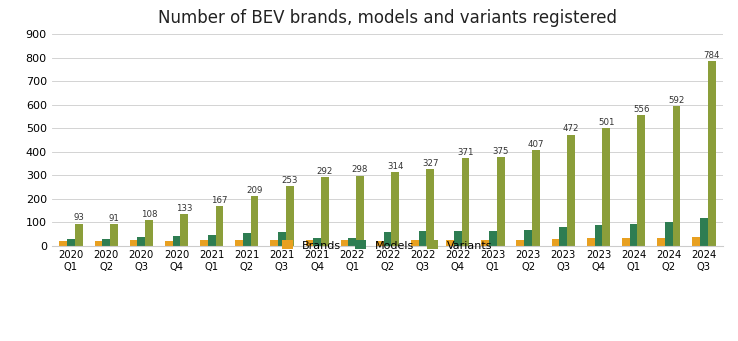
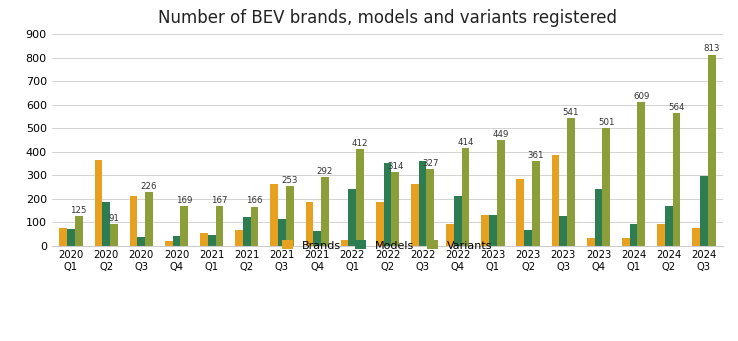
Brands/2020 Q1: 20 -> 75
Models/2020 Q1: 28 -> 70
Variants/2020 Q1: 93 -> 125
Brands/2020 Q2: 18 -> 365
Models/2020 Q2: 26 -> 185
Brands/2020 Q3: 22 -> 210
Variants/2020 Q3: 108 -> 226
Variants/2020 Q4: 133 -> 169
Brands/2021 Q1: 22 -> 55
Brands/2021 Q2: 22 -> 65
Models/2021 Q2: 52 -> 120
Variants/2021 Q2: 209 -> 166
Brands/2021 Q3: 25 -> 260
Models/2021 Q3: 58 -> 115
Brands/2021 Q4: 25 -> 185
Models/2021 Q4: 30 -> 60
Models/2022 Q1: 32 -> 240
Variants/2022 Q1: 298 -> 412
Brands/2022 Q2: 20 -> 185
Models/2022 Q2: 58 -> 350
Brands/2022 Q3: 22 -> 260
Models/2022 Q3: 62 -> 360
Brands/2022 Q4: 25 -> 90
Models/2022 Q4: 62 -> 210
Variants/2022 Q4: 371 -> 414
Brands/2023 Q1: 25 -> 130
Models/2023 Q1: 62 -> 130
Variants/2023 Q1: 375 -> 449
Brands/2023 Q2: 25 -> 285
Variants/2023 Q2: 407 -> 361
Brands/2023 Q3: 28 -> 385
Models/2023 Q3: 80 -> 125
Variants/2023 Q3: 472 -> 541
Models/2023 Q4: 88 -> 240
Variants/2024 Q1: 556 -> 609
Brands/2024 Q2: 32 -> 90
Models/2024 Q2: 98 -> 170
Variants/2024 Q2: 592 -> 564
Brands/2024 Q3: 38 -> 75
Models/2024 Q3: 118 -> 295
Variants/2024 Q3: 784 -> 813
